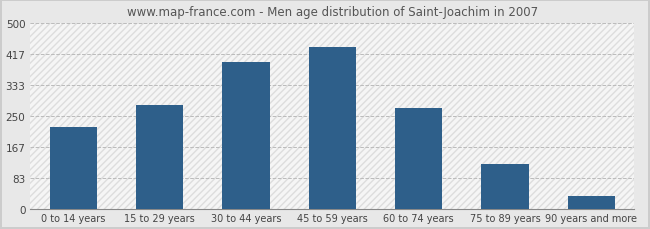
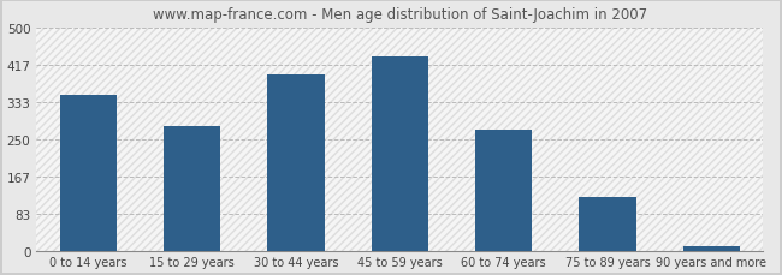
0 to 14 years: 220 -> 350
90 years and more: 35 -> 10
